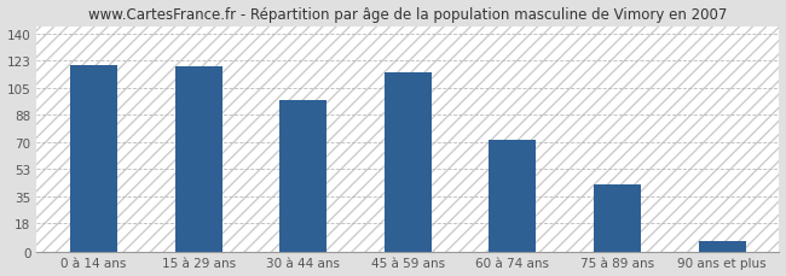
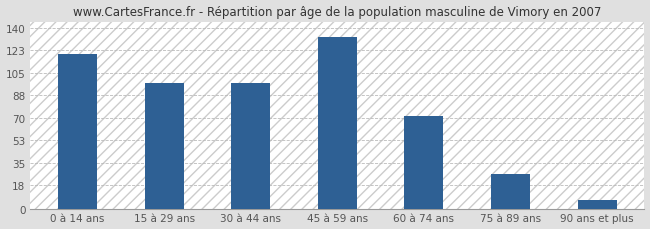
15 à 29 ans: 119 -> 97
45 à 59 ans: 115 -> 133
75 à 89 ans: 43 -> 27
